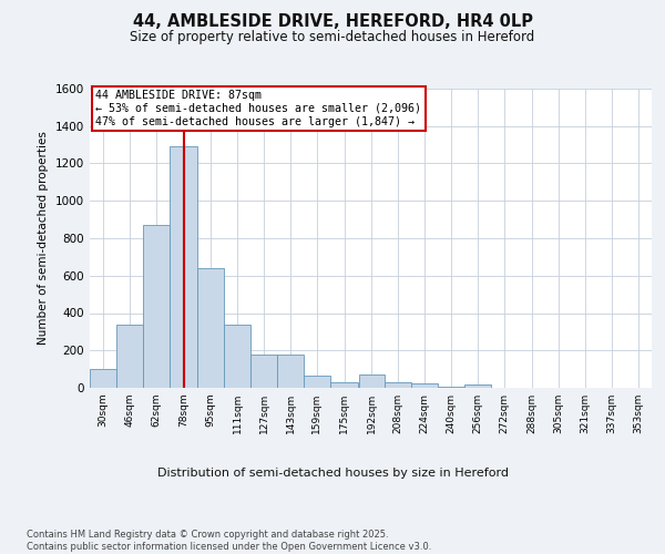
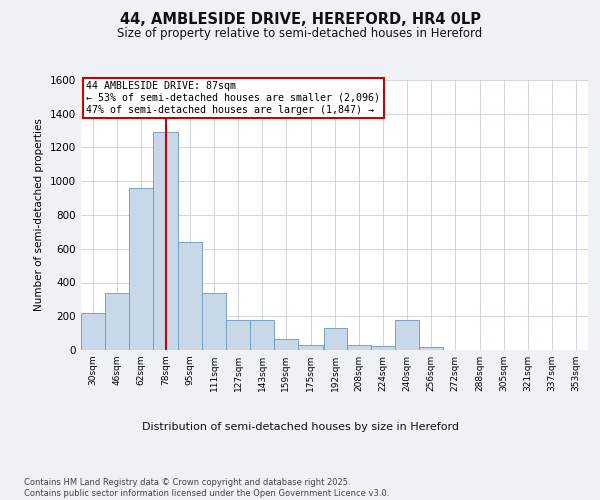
30sqm: 100 -> 220
62sqm: 870 -> 960
192sqm: 70 -> 130
240sqm: 0 -> 180
